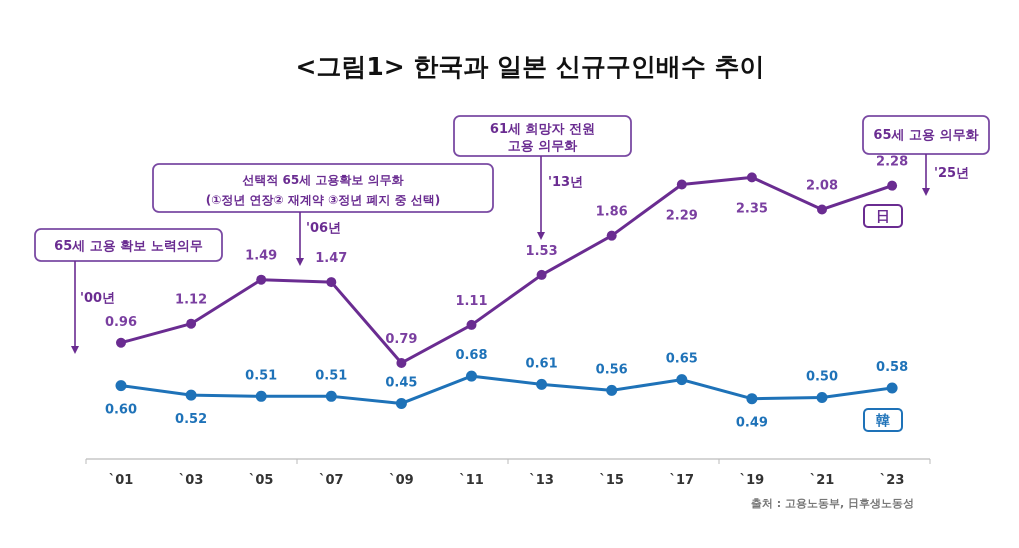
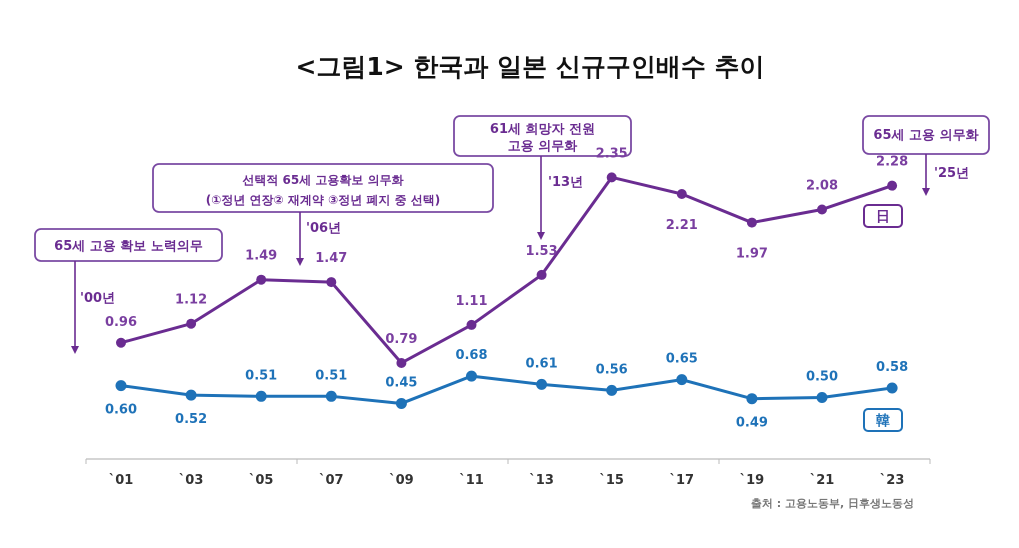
日/`15: 1.86 -> 2.35
日/`17: 2.29 -> 2.21
日/`19: 2.35 -> 1.97
